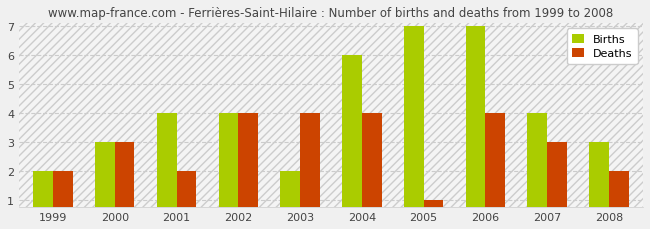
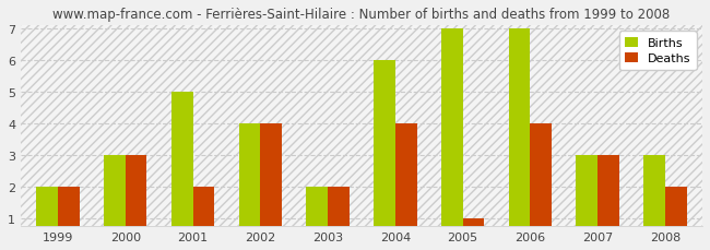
Births/2001: 4 -> 5
Deaths/2003: 4 -> 2
Births/2007: 4 -> 3
